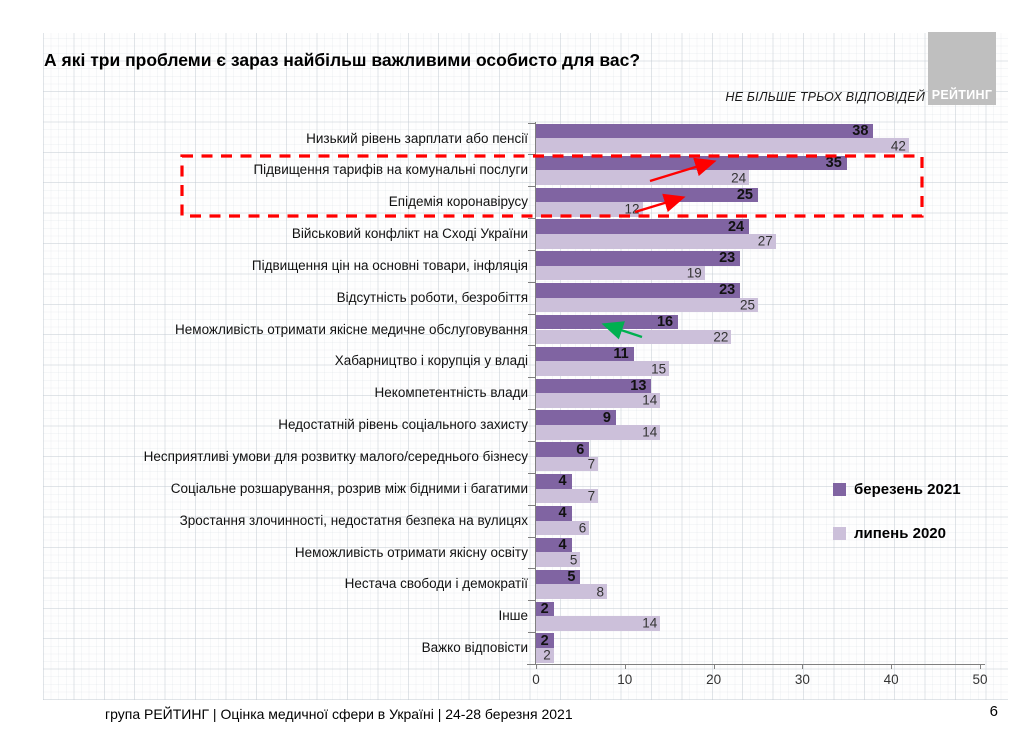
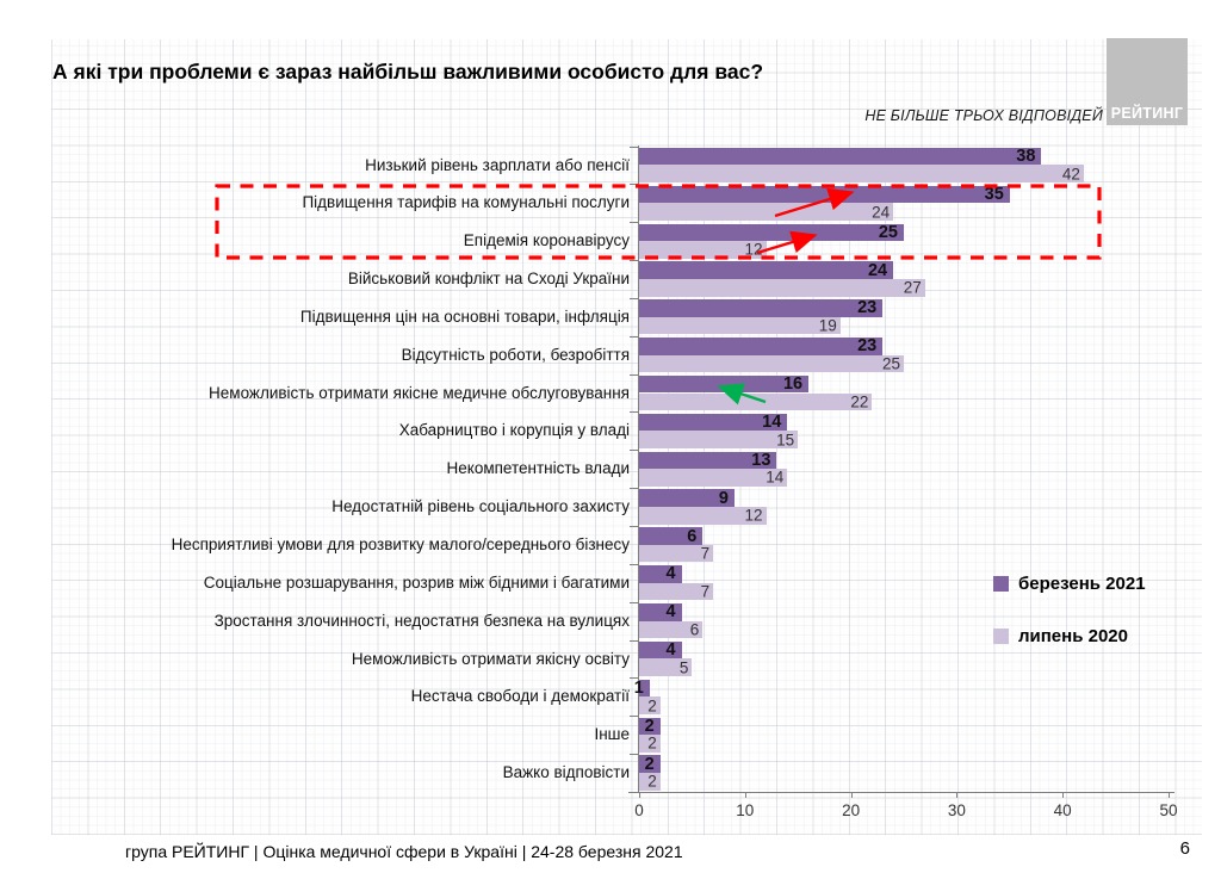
березень 2021/Хабарництво і корупція у владі: 11 -> 14
липень 2020/Недостатній рівень соціального захисту: 14 -> 12
березень 2021/Нестача свободи і демократії: 5 -> 1
липень 2020/Нестача свободи і демократії: 8 -> 2
липень 2020/Інше: 14 -> 2
